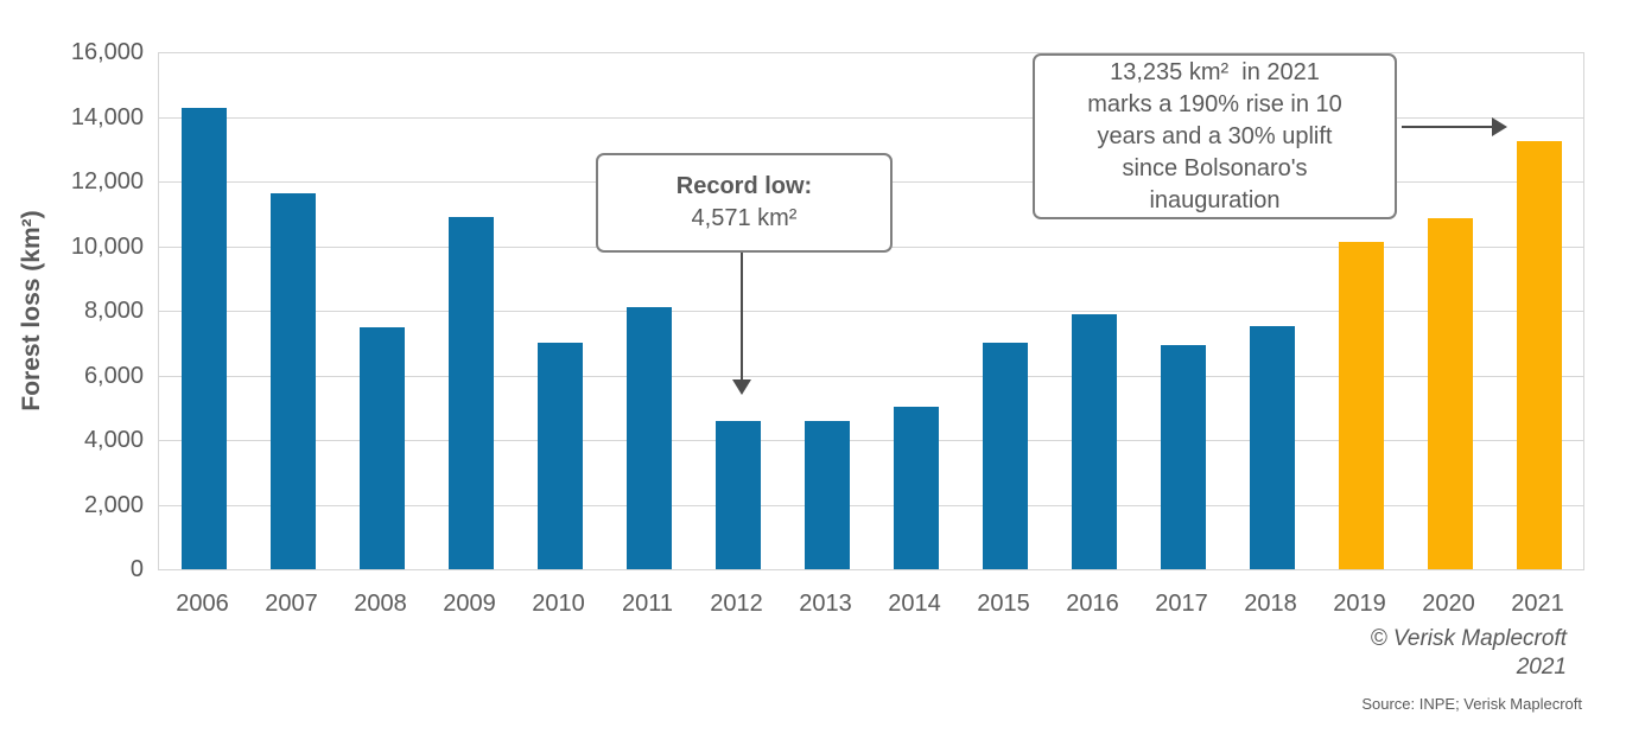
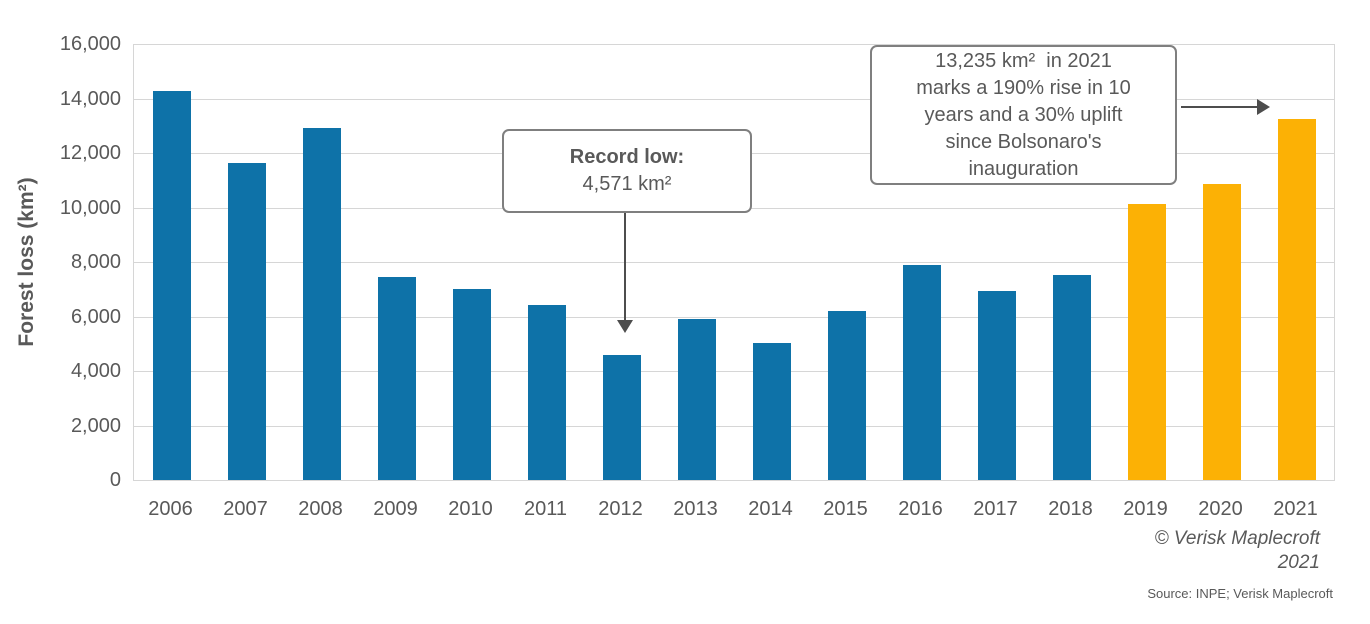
2008: 7500 -> 12900
2009: 10900 -> 7500
2011: 8100 -> 6400
2013: 4600 -> 5900
2015: 7000 -> 6200
